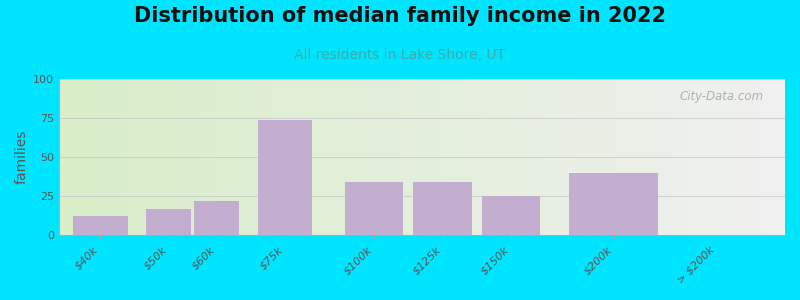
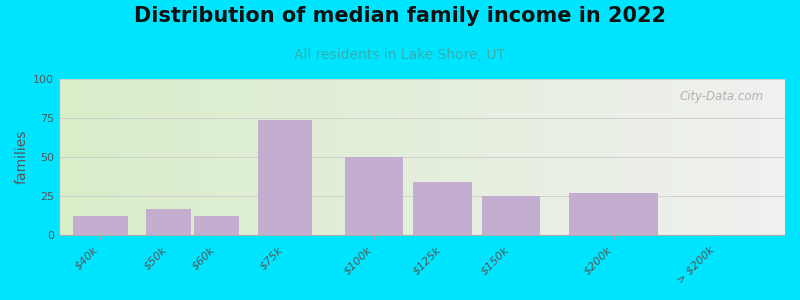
$60k: 22 -> 12
$100k: 34 -> 50
$200k: 40 -> 27
